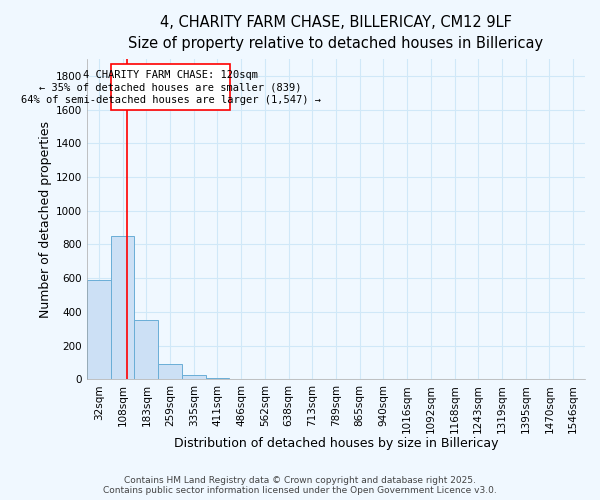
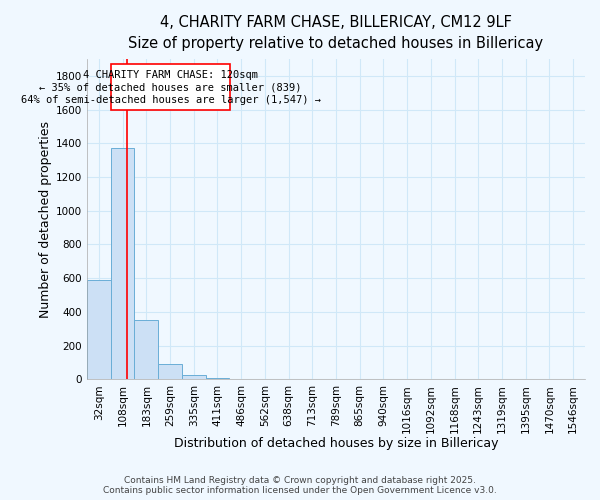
108sqm: 850 -> 1380
